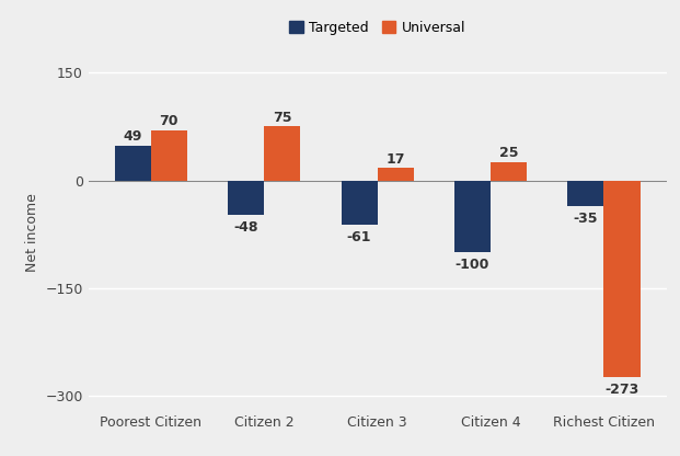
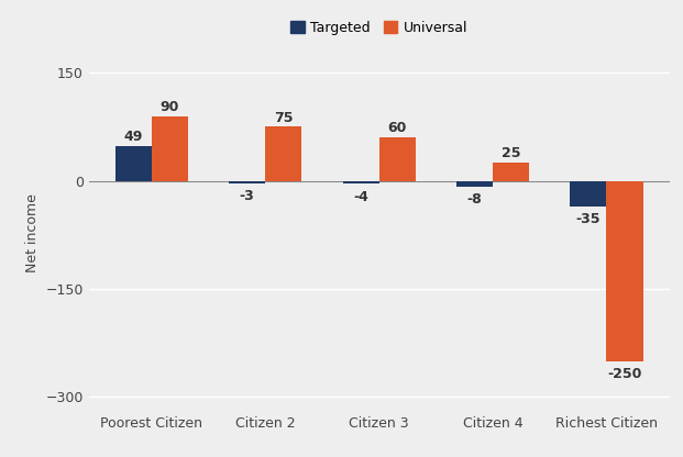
Universal/Poorest Citizen: 70 -> 90
Targeted/Citizen 2: -48 -> -3
Targeted/Citizen 3: -61 -> -4
Universal/Citizen 3: 17 -> 60
Targeted/Citizen 4: -100 -> -8
Universal/Richest Citizen: -273 -> -250
